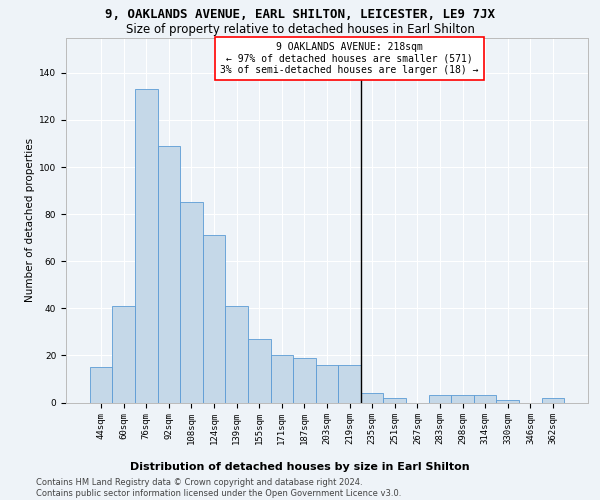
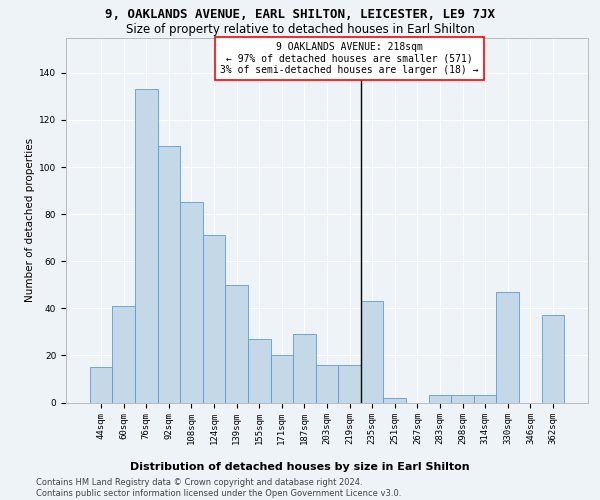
139sqm: 41 -> 50
187sqm: 19 -> 29
235sqm: 4 -> 43
330sqm: 1 -> 47
362sqm: 2 -> 37
